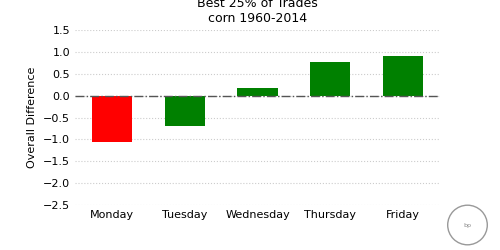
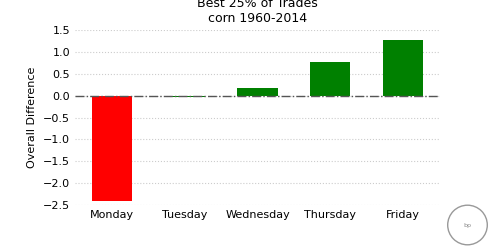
Monday: -1.05 -> -2.40
Tuesday: -0.70 -> -0.03
Friday: 0.90 -> 1.27
